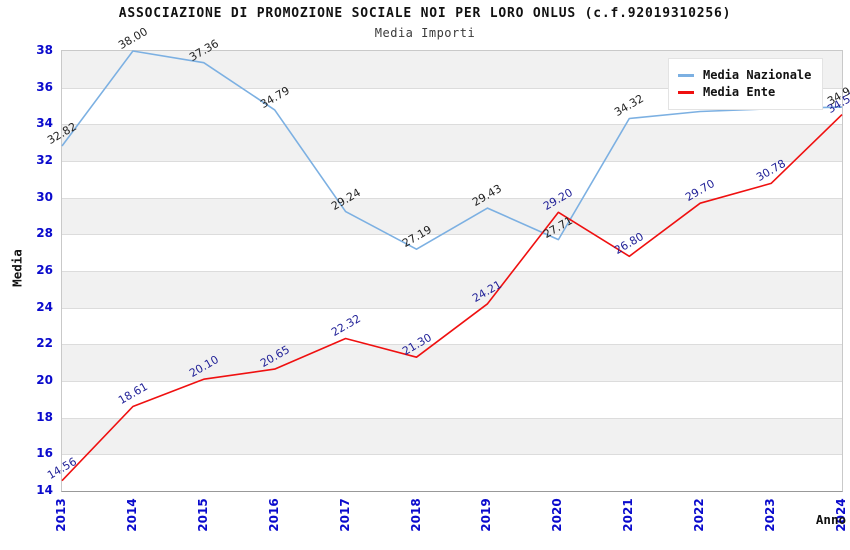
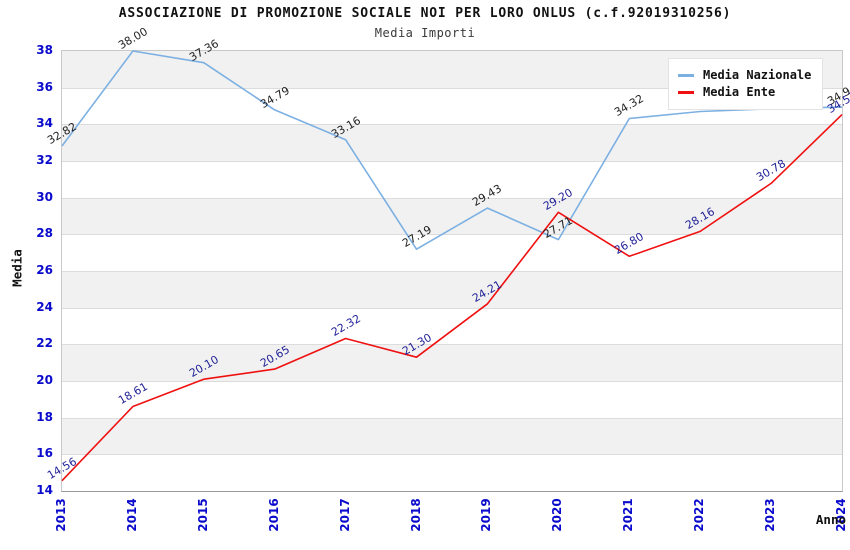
Media Nazionale/2017: 29.24 -> 33.16
Media Ente/2022: 29.70 -> 28.16
